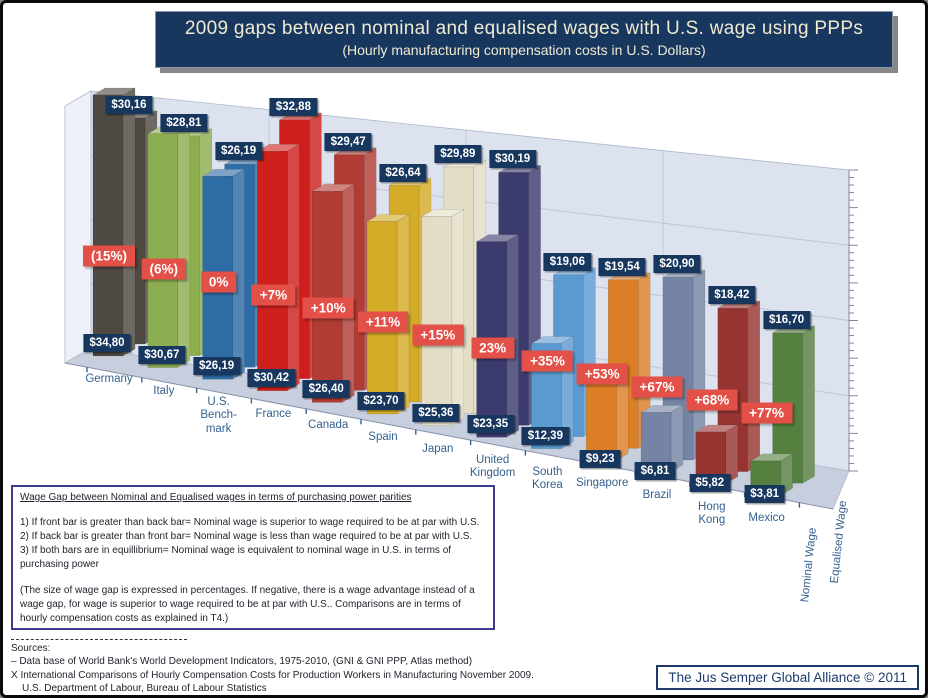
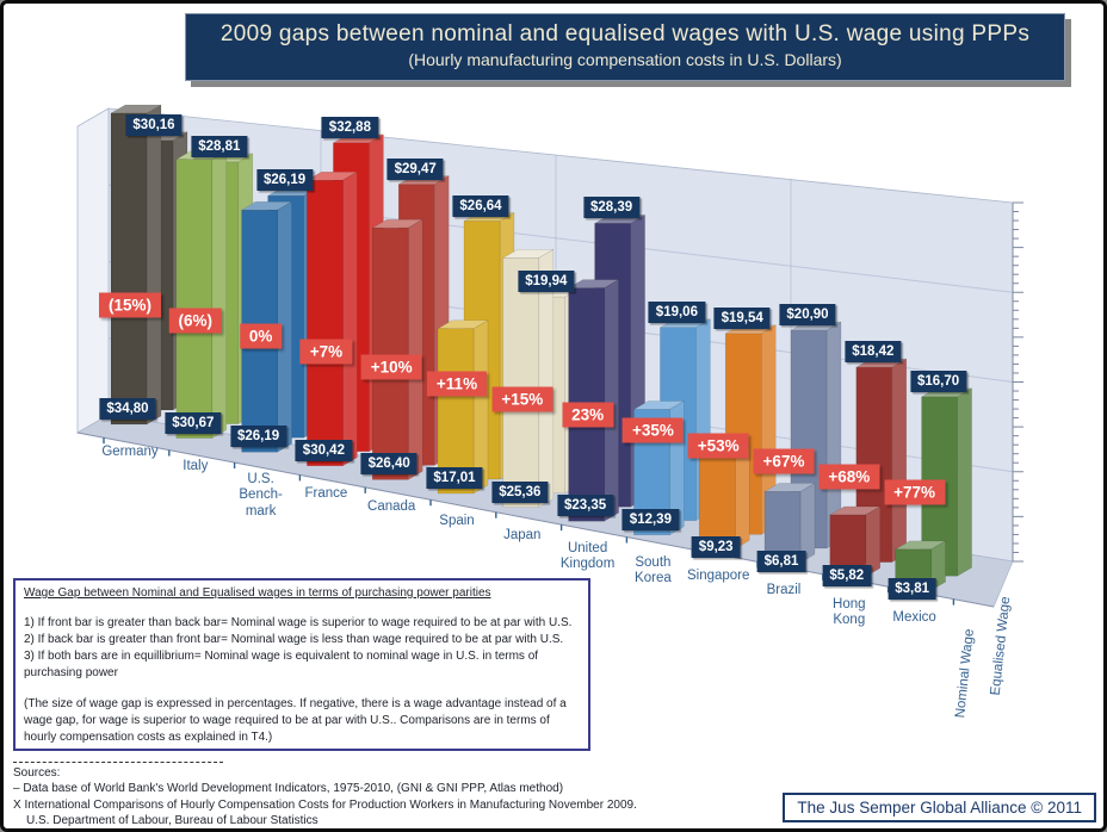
Nominal Wage/Spain: $23,70 -> $17,01
Equalised Wage/Japan: $29,89 -> $19,94
Equalised Wage/United Kingdom: $30,19 -> $28,39
